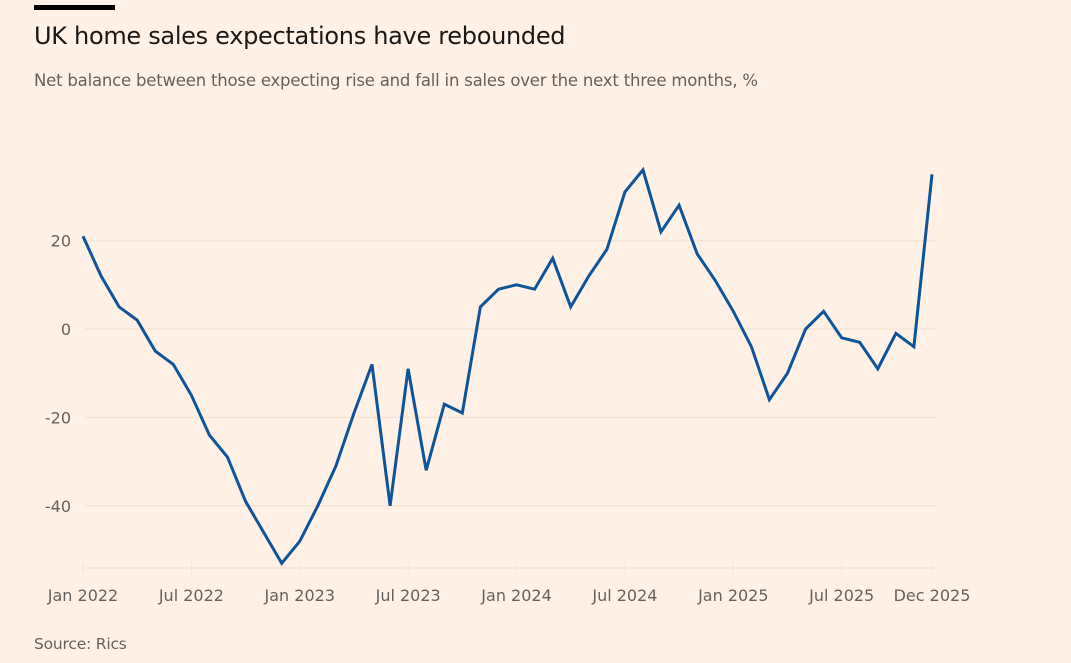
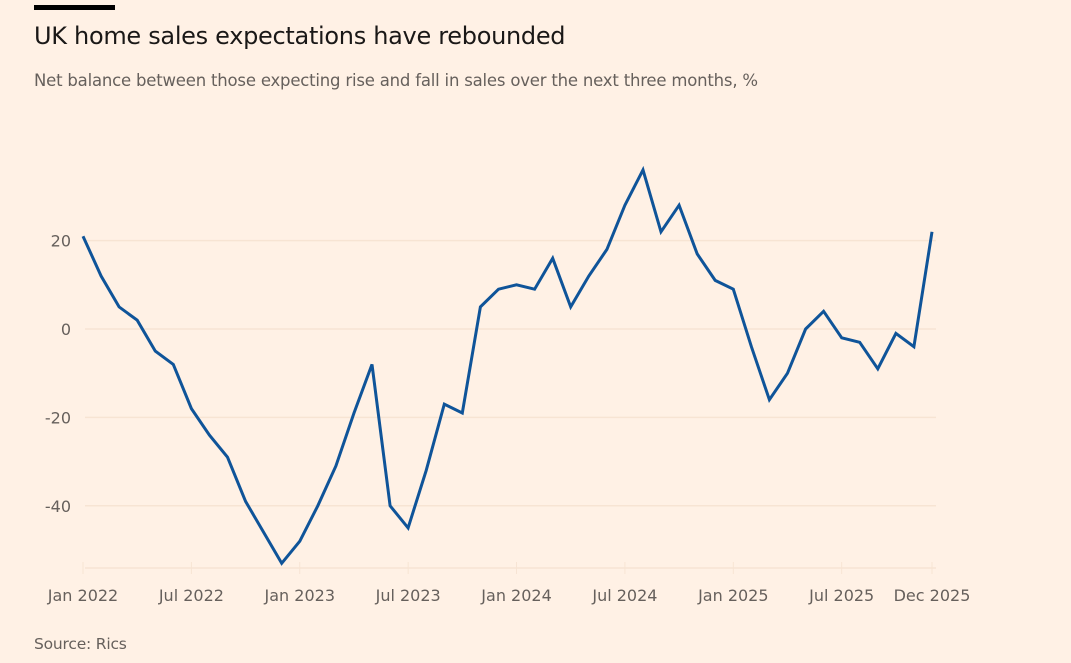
Jul 2022: -15 -> -18
Jul 2023: -9 -> -45
Jul 2024: 31 -> 28
Jan 2025: 4 -> 9
Dec 2025: 35 -> 22
